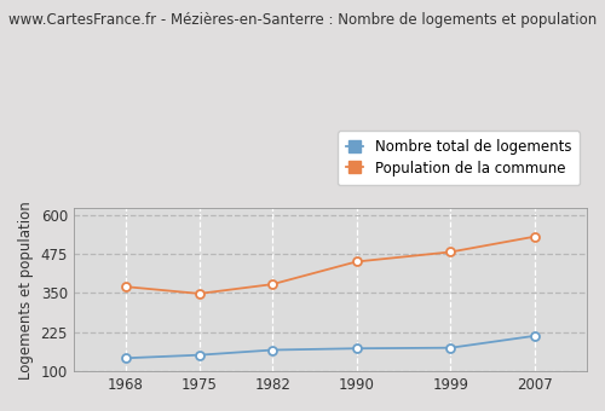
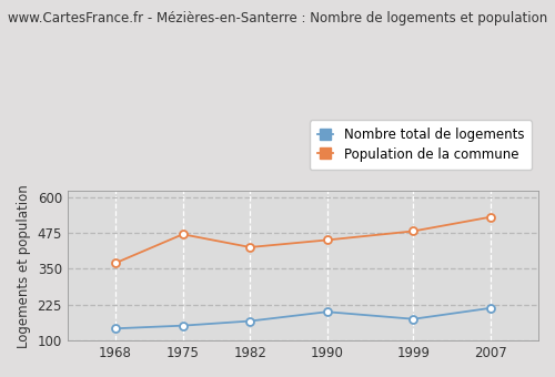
Population de la commune/1975: 348 -> 470
Population de la commune/1982: 378 -> 425
Nombre total de logements/1990: 173 -> 200
